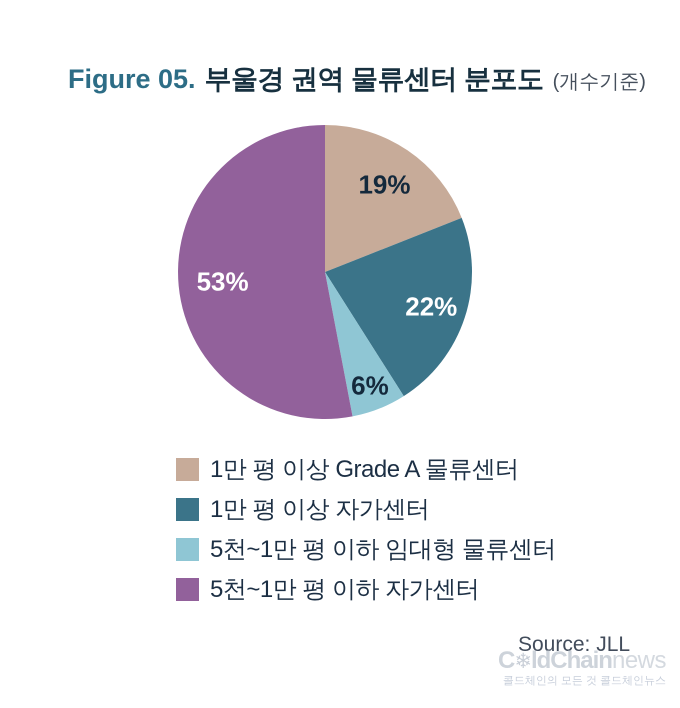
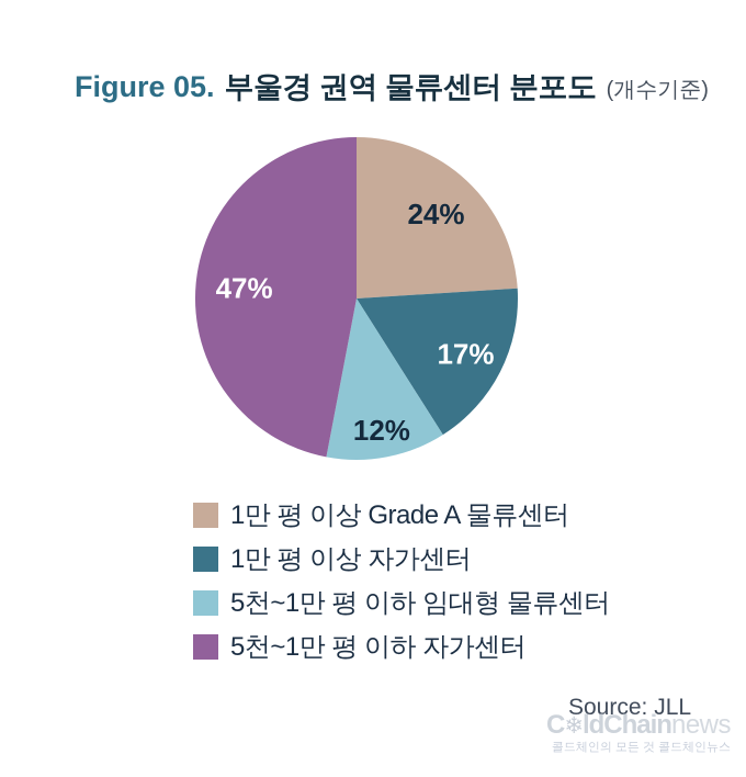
1만 평 이상 Grade A 물류센터: 19% -> 24%
1만 평 이상 자가센터: 22% -> 17%
5천~1만 평 이하 임대형 물류센터: 6% -> 12%
5천~1만 평 이하 자가센터: 53% -> 47%
